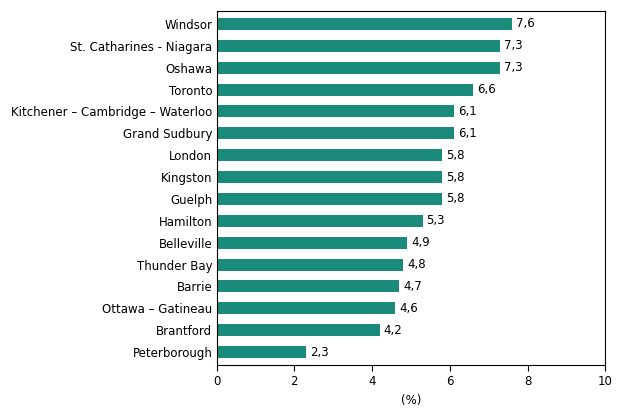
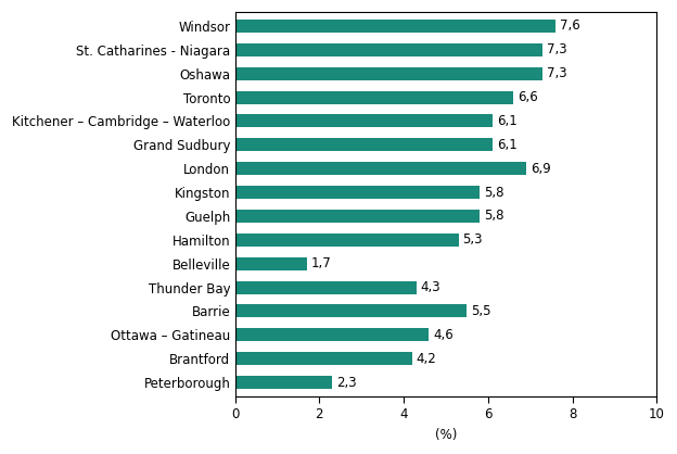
London: 5,8 -> 6,9
Belleville: 4,9 -> 1,7
Thunder Bay: 4,8 -> 4,3
Barrie: 4,7 -> 5,5
